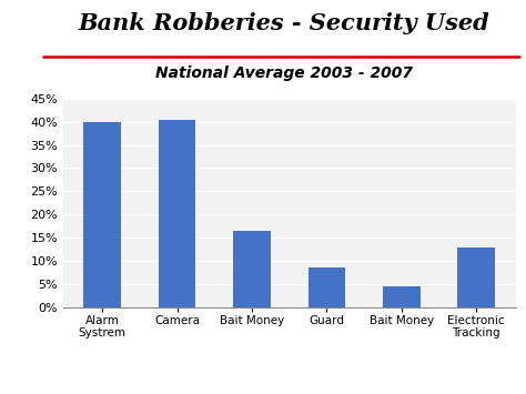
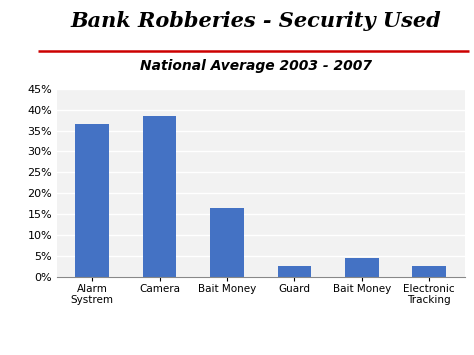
Alarm Systrem: 40.0% -> 36.5%
Camera: 40.5% -> 38.5%
Guard: 8.5% -> 2.5%
Electronic Tracking: 13.0% -> 2.5%
